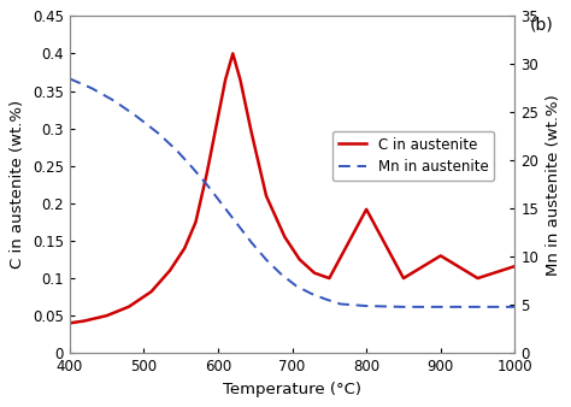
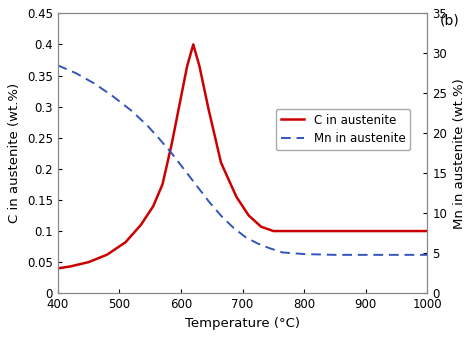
C in austenite/800: 0.192 -> 0.100
C in austenite/900: 0.130 -> 0.100
C in austenite/1000: 0.116 -> 0.100
